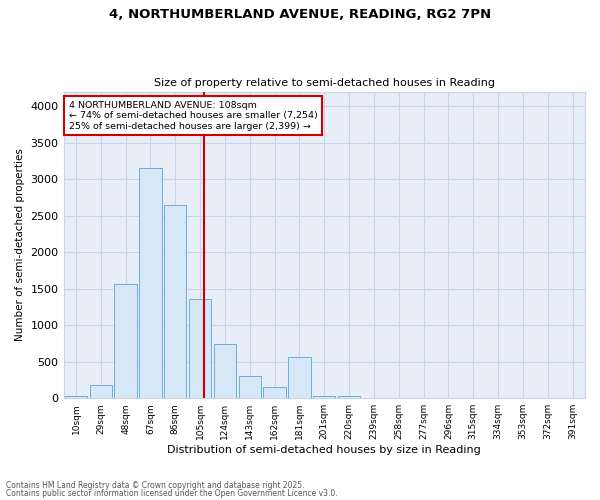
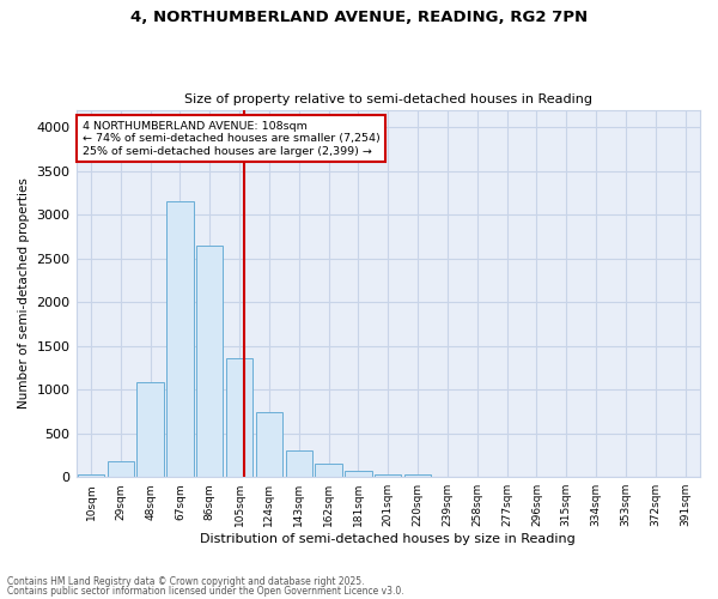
48sqm: 1560 -> 1080
181sqm: 560 -> 60
